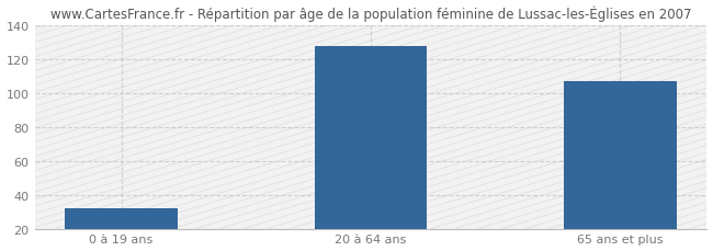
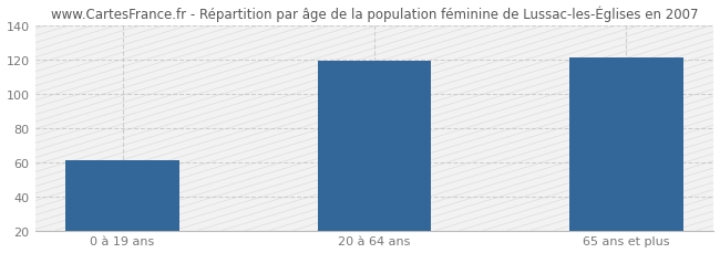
0 à 19 ans: 32 -> 61
20 à 64 ans: 128 -> 119
65 ans et plus: 107 -> 121
